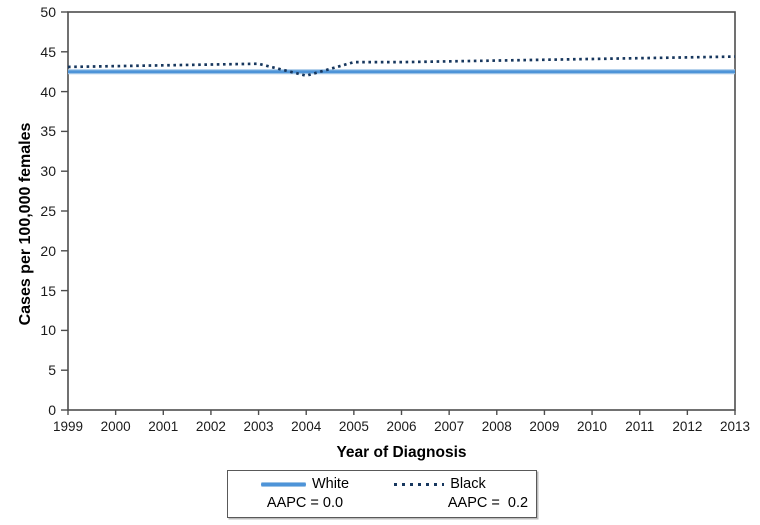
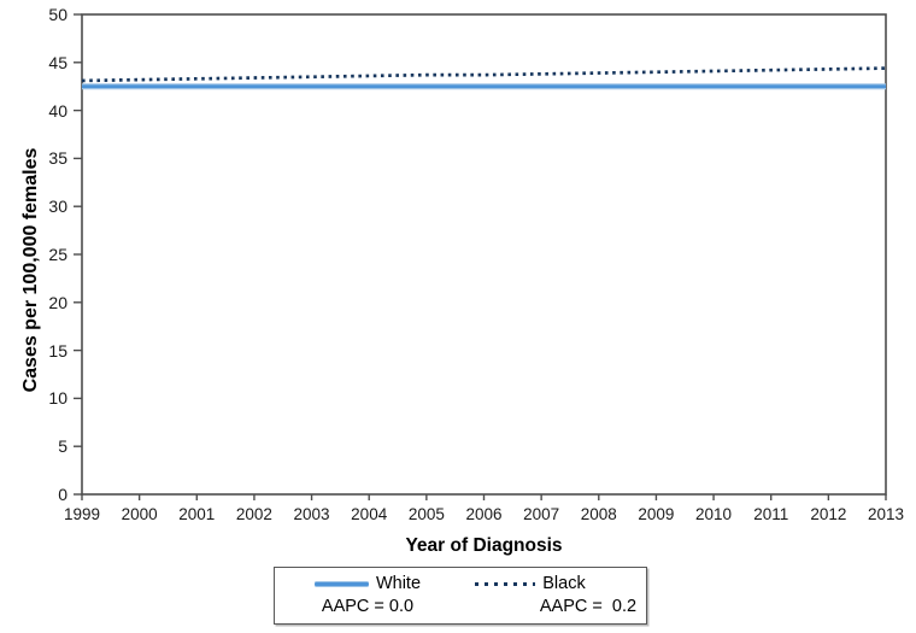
Black/2004: 42 -> 44
